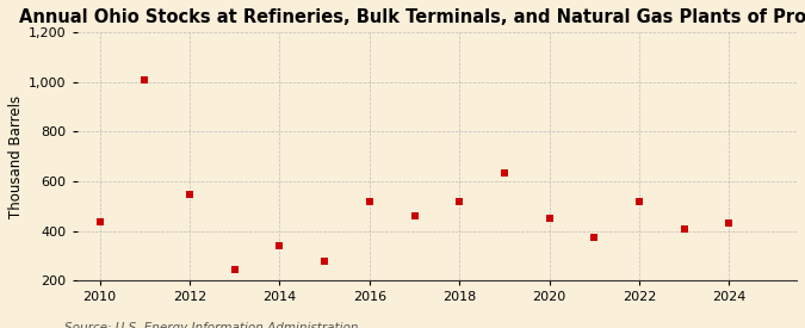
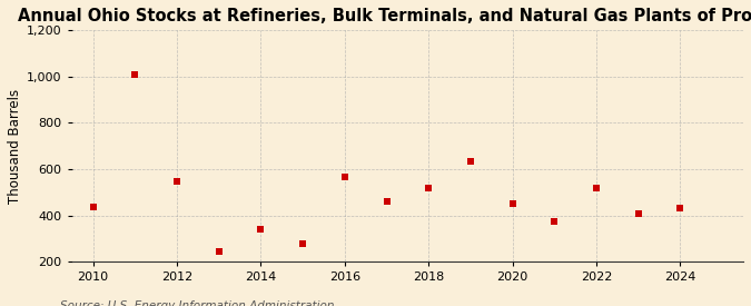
2016: 521 -> 565
